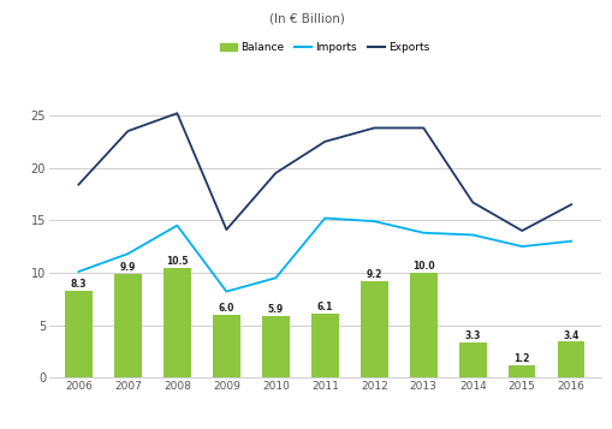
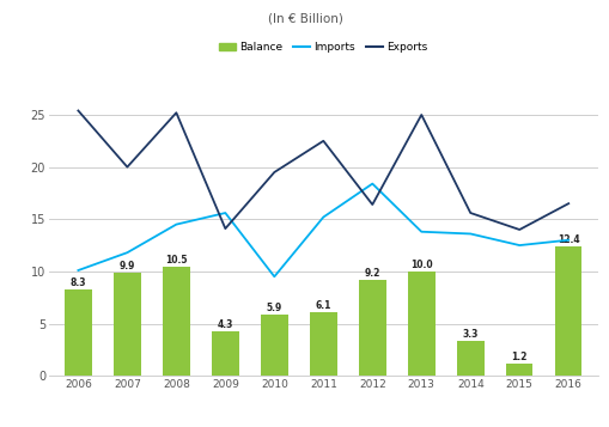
Exports/2006: 18.4 -> 25.4
Exports/2007: 23.5 -> 20.0
Balance/2009: 6.0 -> 4.3
Imports/2009: 8.2 -> 15.6
Imports/2012: 14.9 -> 18.4
Exports/2012: 23.8 -> 16.4
Exports/2013: 23.8 -> 25.0
Exports/2014: 16.7 -> 15.6
Balance/2016: 3.4 -> 12.4
